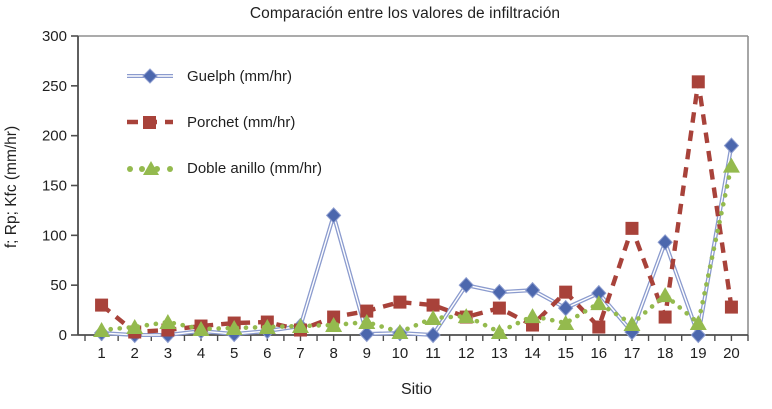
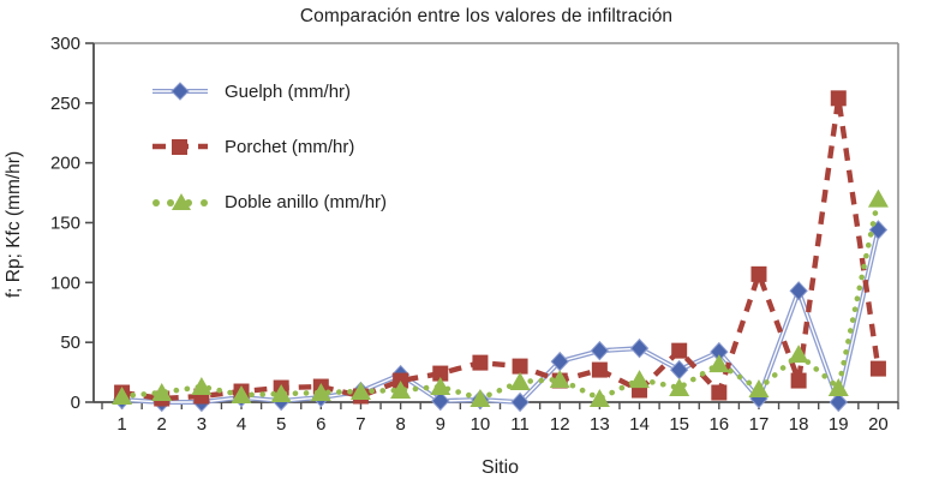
Porchet (mm/hr)/1: 30 -> 10
Guelph (mm/hr)/8: 120 -> 20
Guelph (mm/hr)/12: 50 -> 30
Guelph (mm/hr)/20: 190 -> 140
